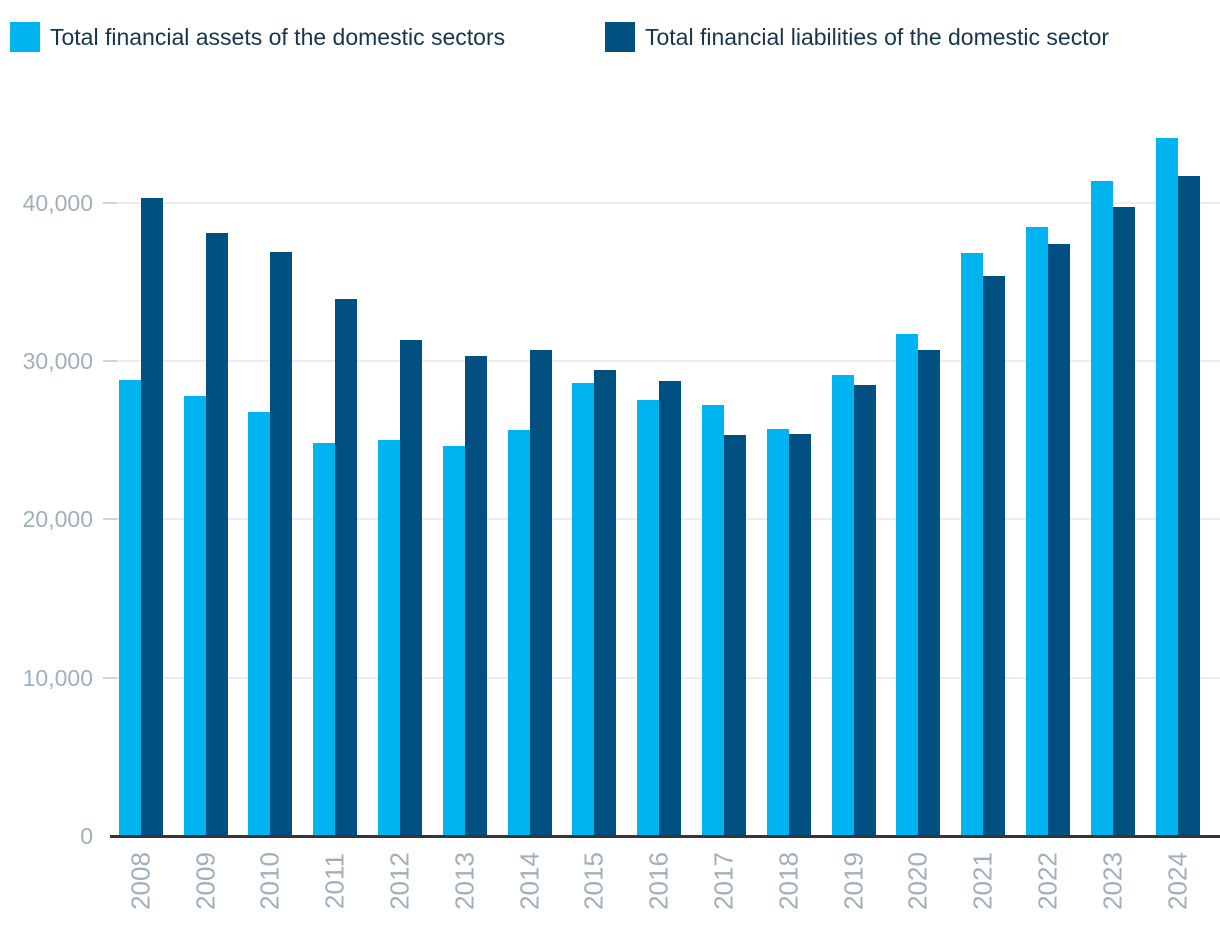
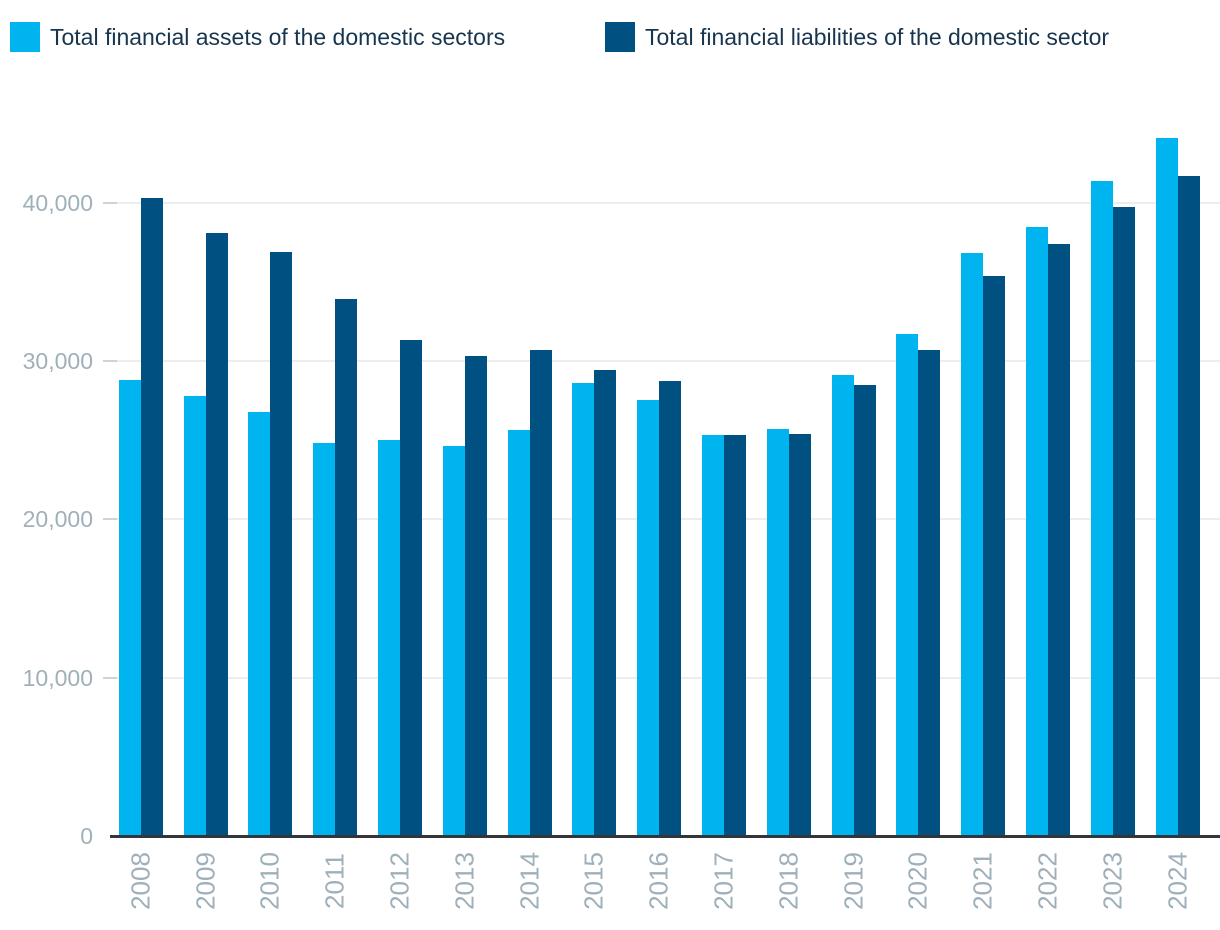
Total financial assets of the domestic sectors/2017: 27200 -> 25400
